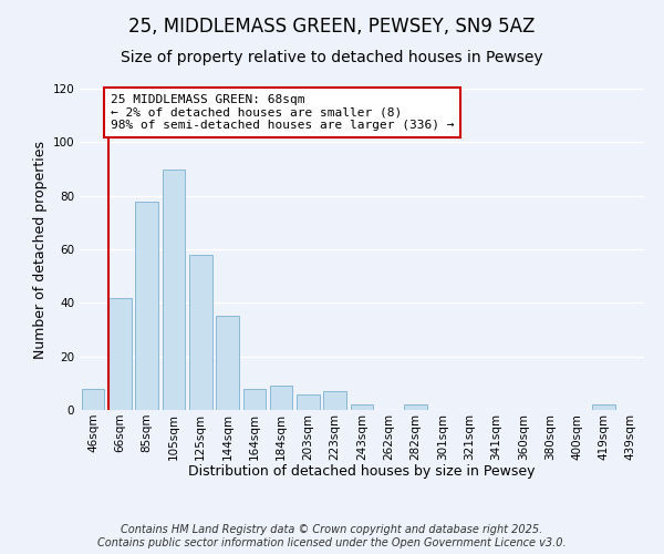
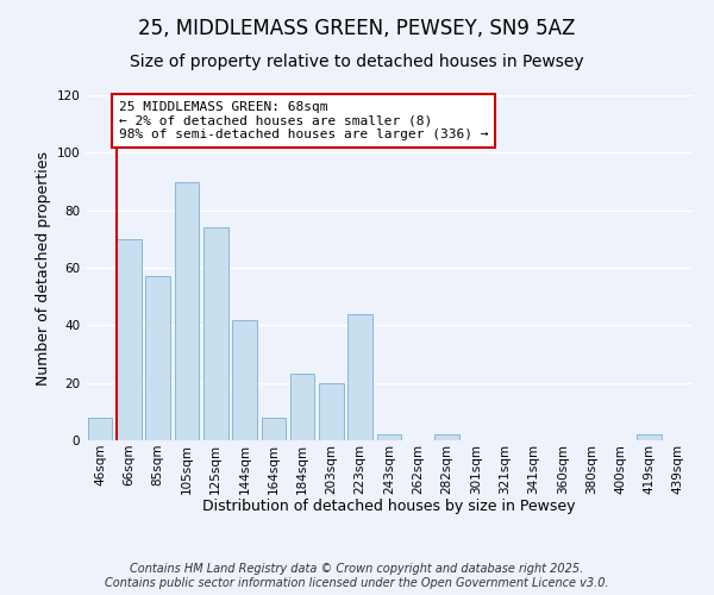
66sqm: 42 -> 70
85sqm: 78 -> 57
125sqm: 58 -> 74
144sqm: 35 -> 42
184sqm: 9 -> 23
203sqm: 6 -> 20
223sqm: 7 -> 44
